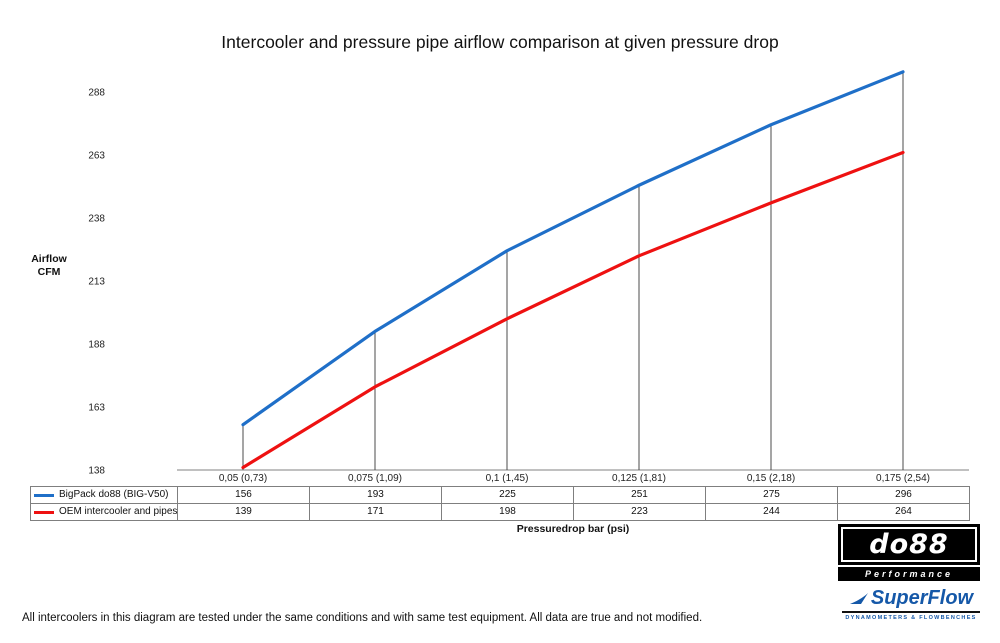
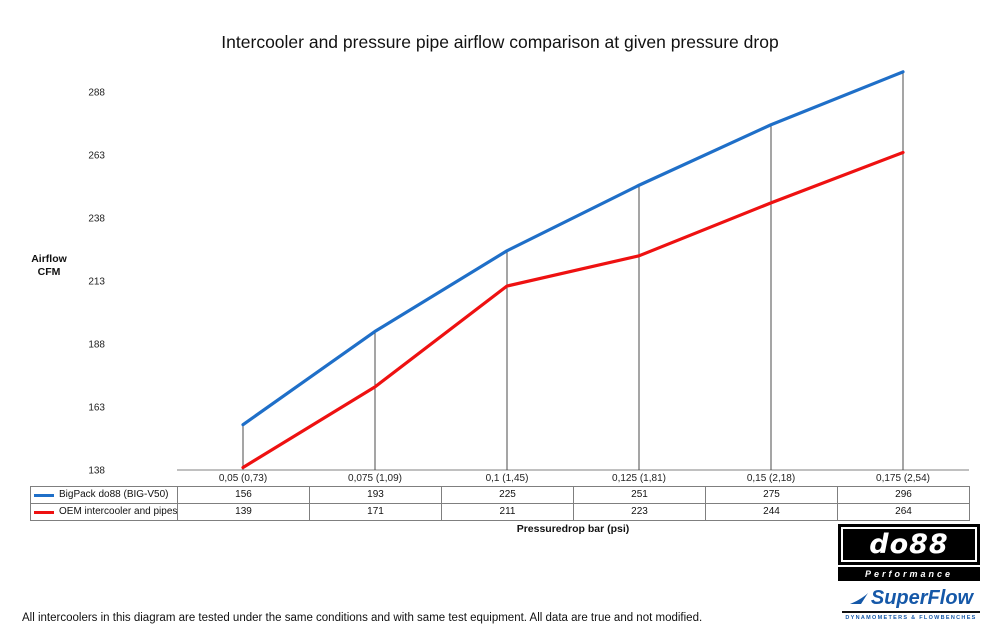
OEM intercooler and pipes/0,1 (1,45): 198 -> 211
